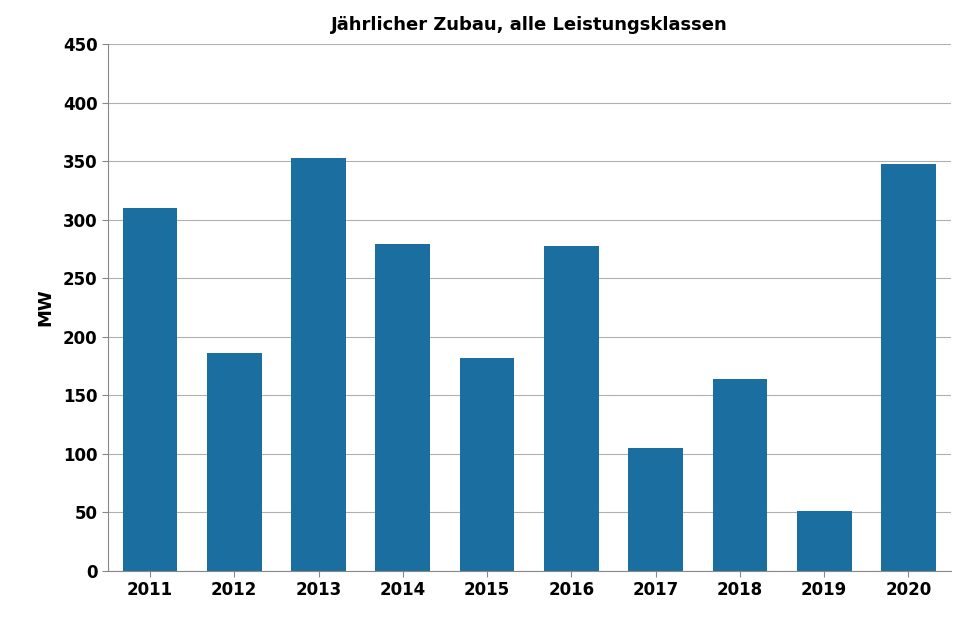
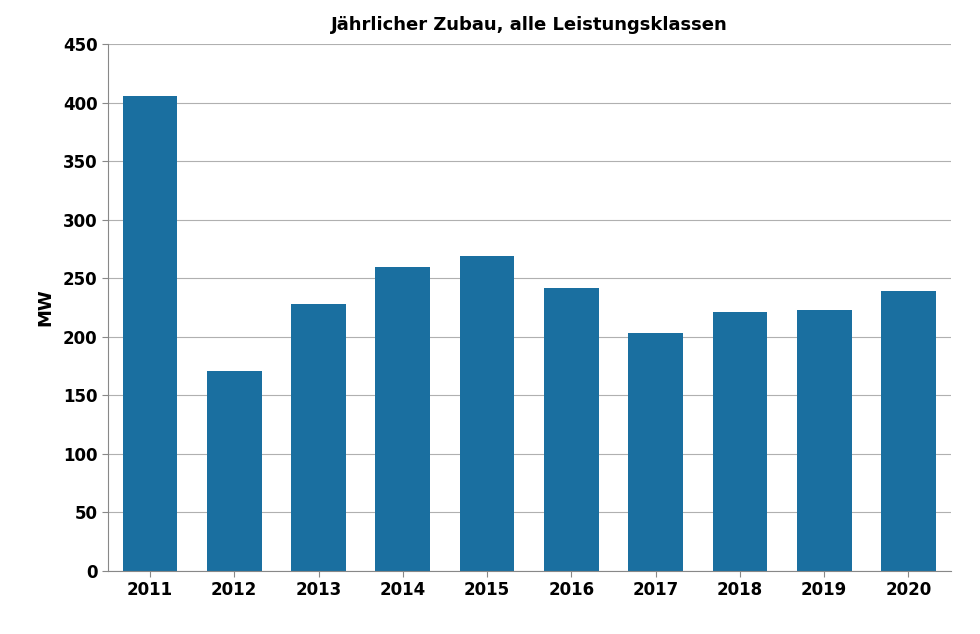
2011: 310 -> 406
2012: 186 -> 171
2013: 353 -> 228
2014: 279 -> 260
2015: 182 -> 269
2016: 278 -> 242
2017: 105 -> 203
2018: 164 -> 221
2019: 51 -> 223
2020: 348 -> 239
